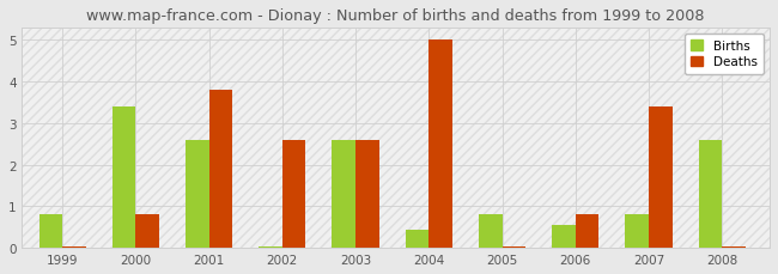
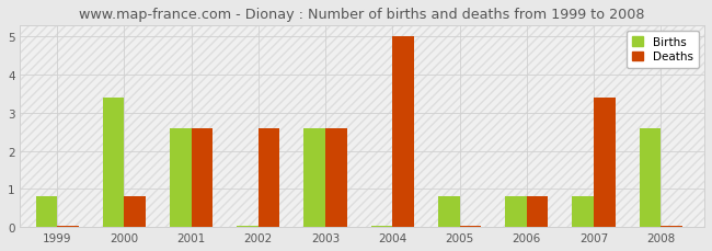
Deaths/2001: 3.80 -> 2.60
Births/2004: 0.45 -> 0.04
Births/2006: 0.55 -> 0.80
